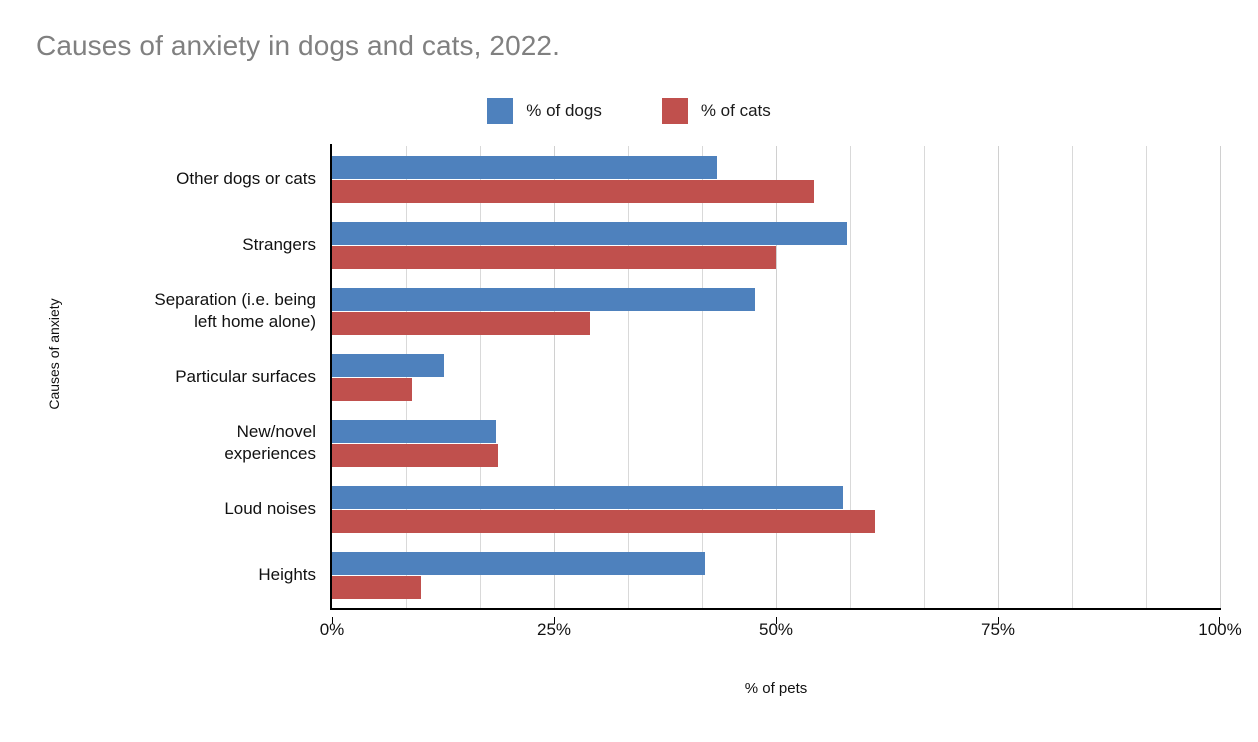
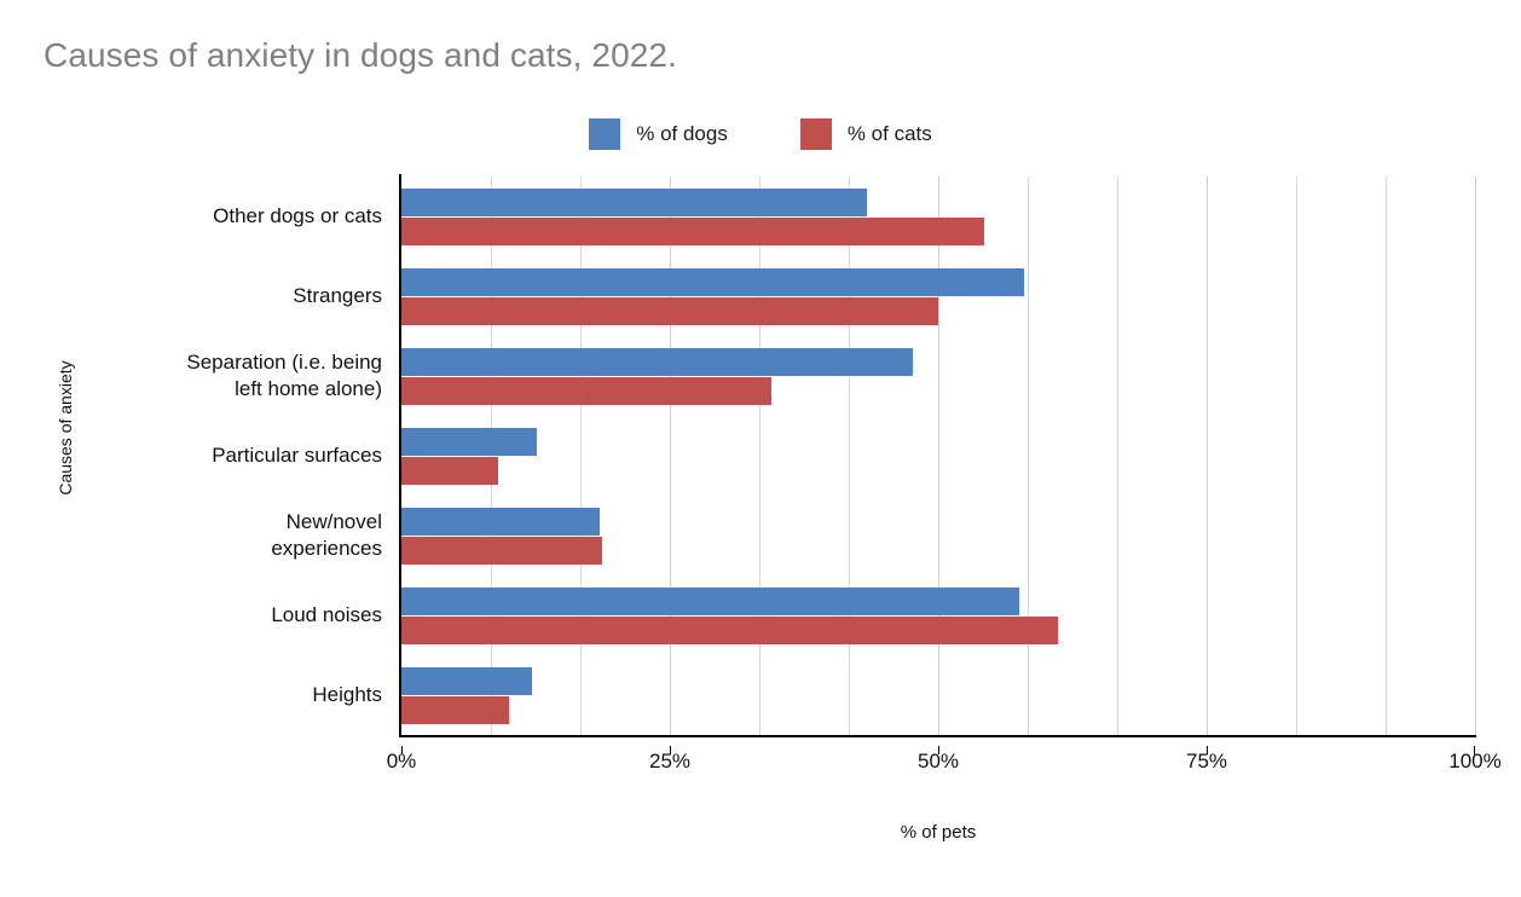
% of cats/Separation (i.e. being left home alone): 29% -> 34%
% of dogs/Heights: 42% -> 12%
